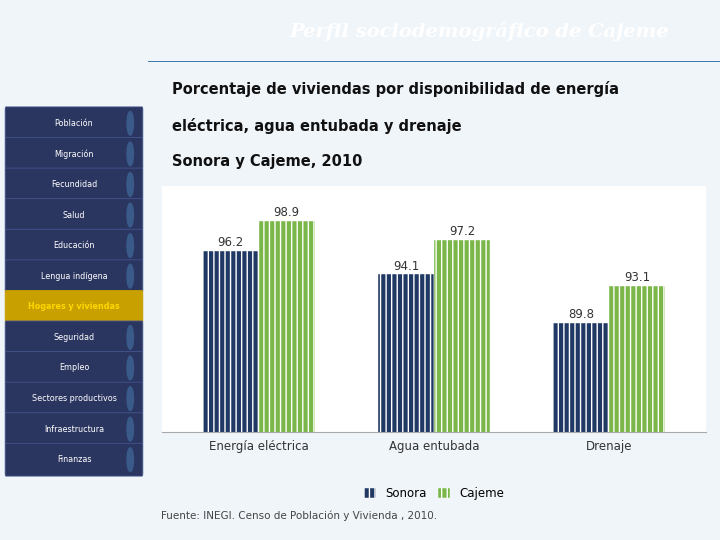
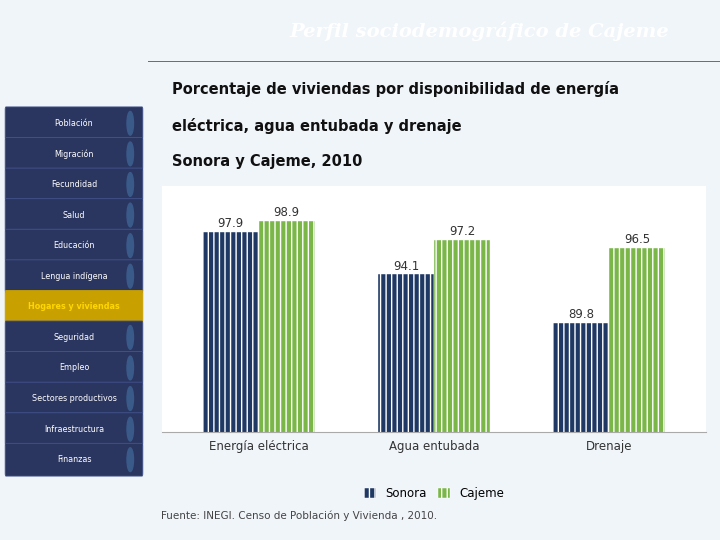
Sonora/Energía eléctrica: 96.2 -> 97.9
Cajeme/Drenaje: 93.1 -> 96.5
